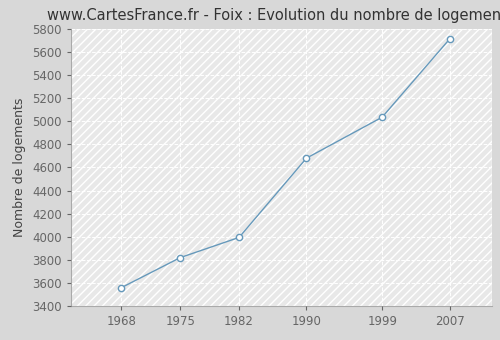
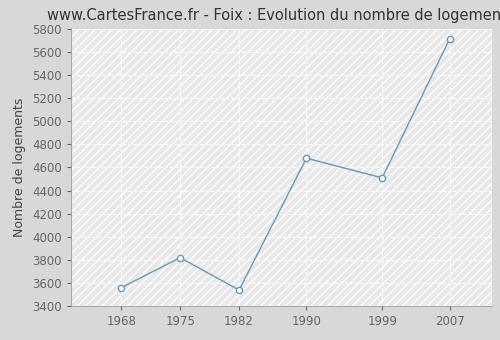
1982: 4000 -> 3540
1999: 5040 -> 4510
